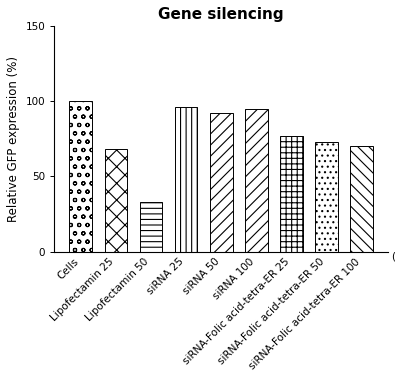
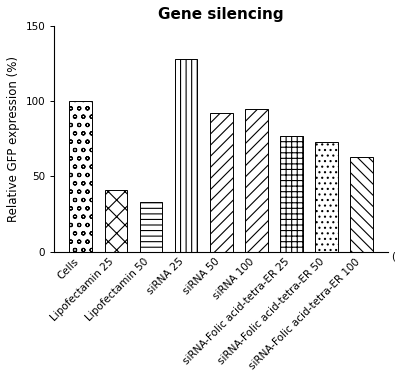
Lipofectamin 25: 68 -> 41
siRNA 25: 96 -> 128
siRNA-Folic acid-tetra-ER 100: 70 -> 63
